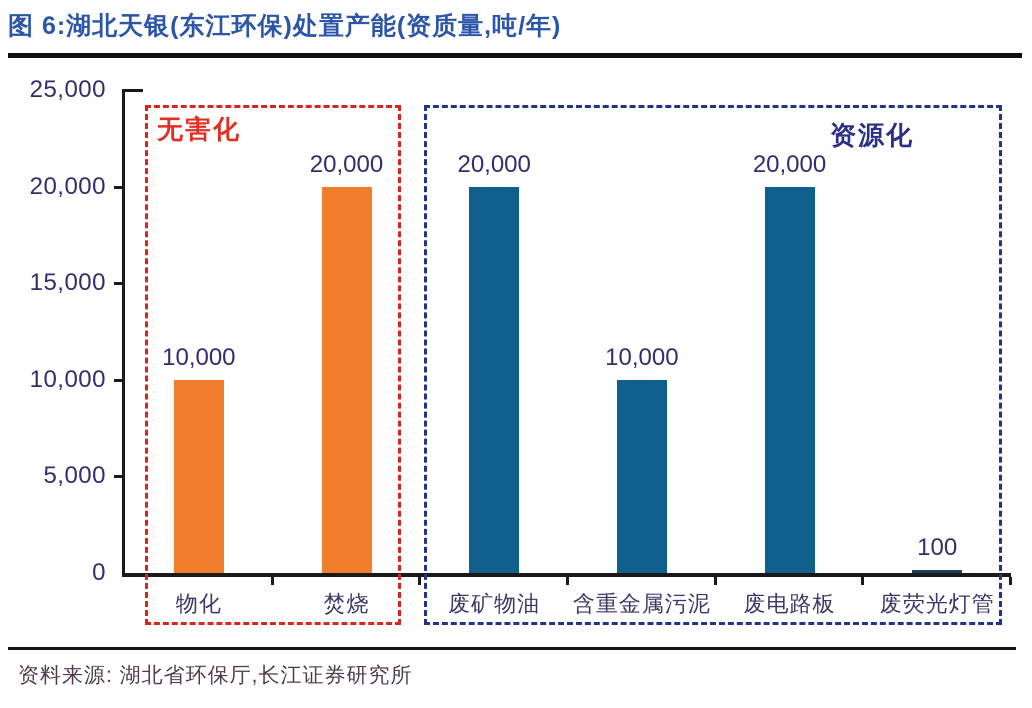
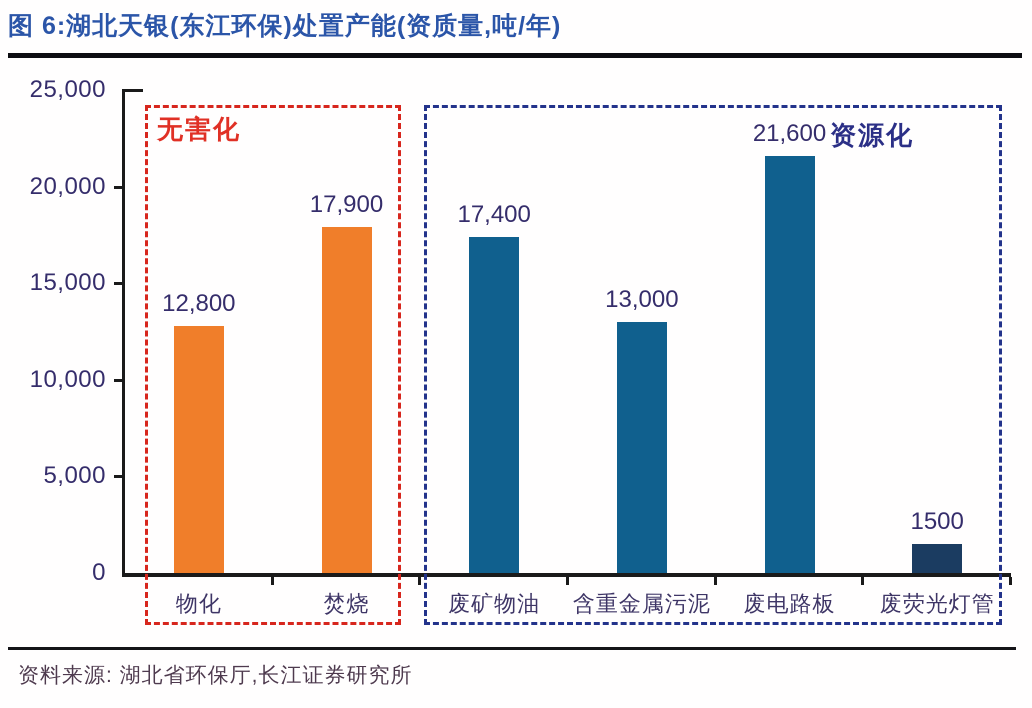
物化: 10,000 -> 12,800
焚烧: 20,000 -> 17,900
废矿物油: 20,000 -> 17,400
含重金属污泥: 10,000 -> 13,000
废电路板: 20,000 -> 21,600
废荧光灯管: 100 -> 1500
